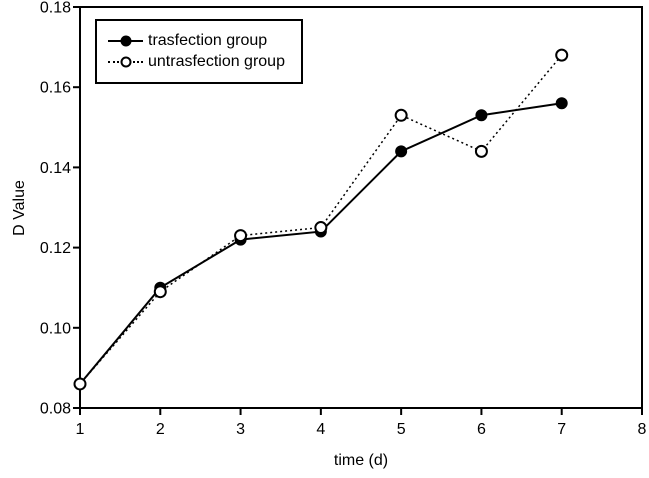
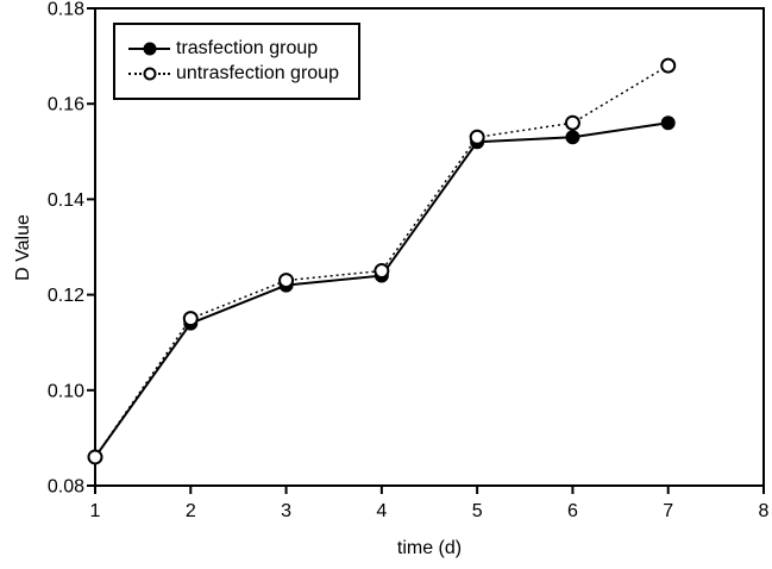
trasfection group/2: 0.110 -> 0.114
untrasfection group/2: 0.109 -> 0.115
trasfection group/5: 0.144 -> 0.152
untrasfection group/6: 0.144 -> 0.156
